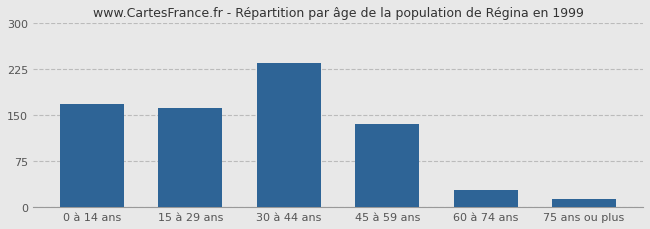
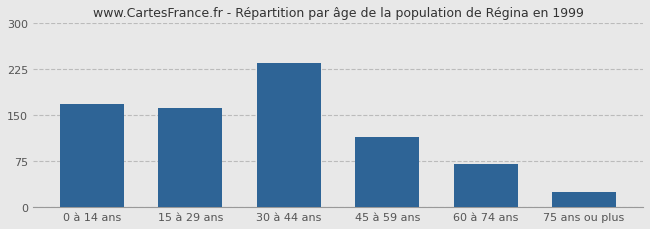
45 à 59 ans: 136 -> 114
60 à 74 ans: 28 -> 70
75 ans ou plus: 14 -> 24
